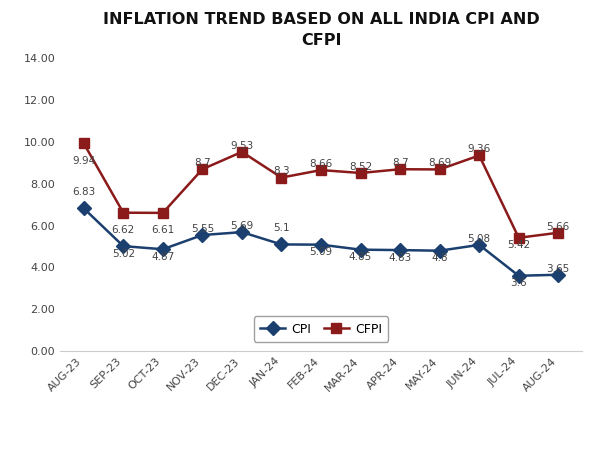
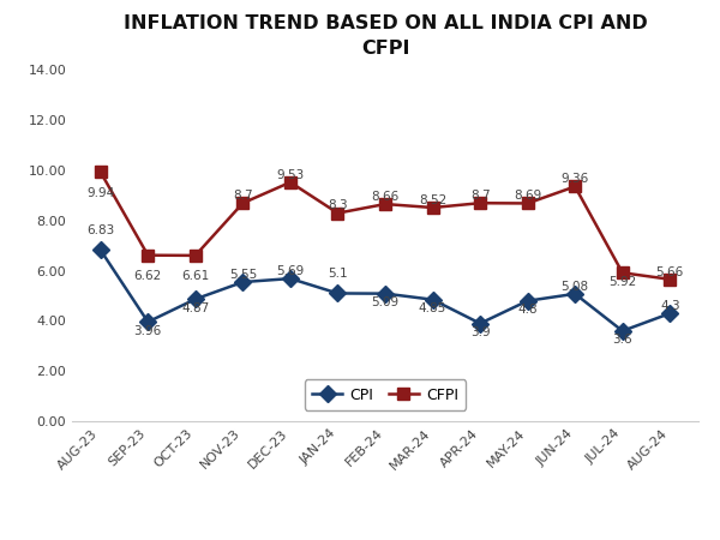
CPI/SEP-23: 5.02 -> 3.96
CPI/APR-24: 4.83 -> 3.9
CFPI/JUL-24: 5.42 -> 5.92
CPI/AUG-24: 3.65 -> 4.3
